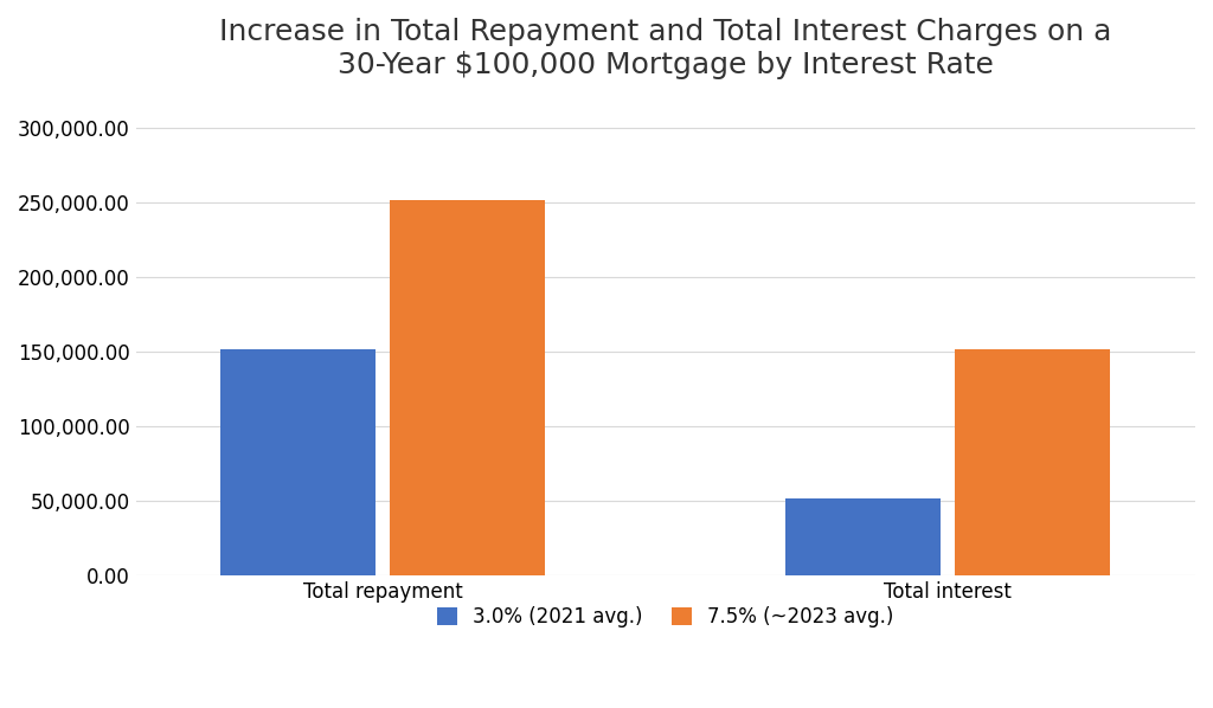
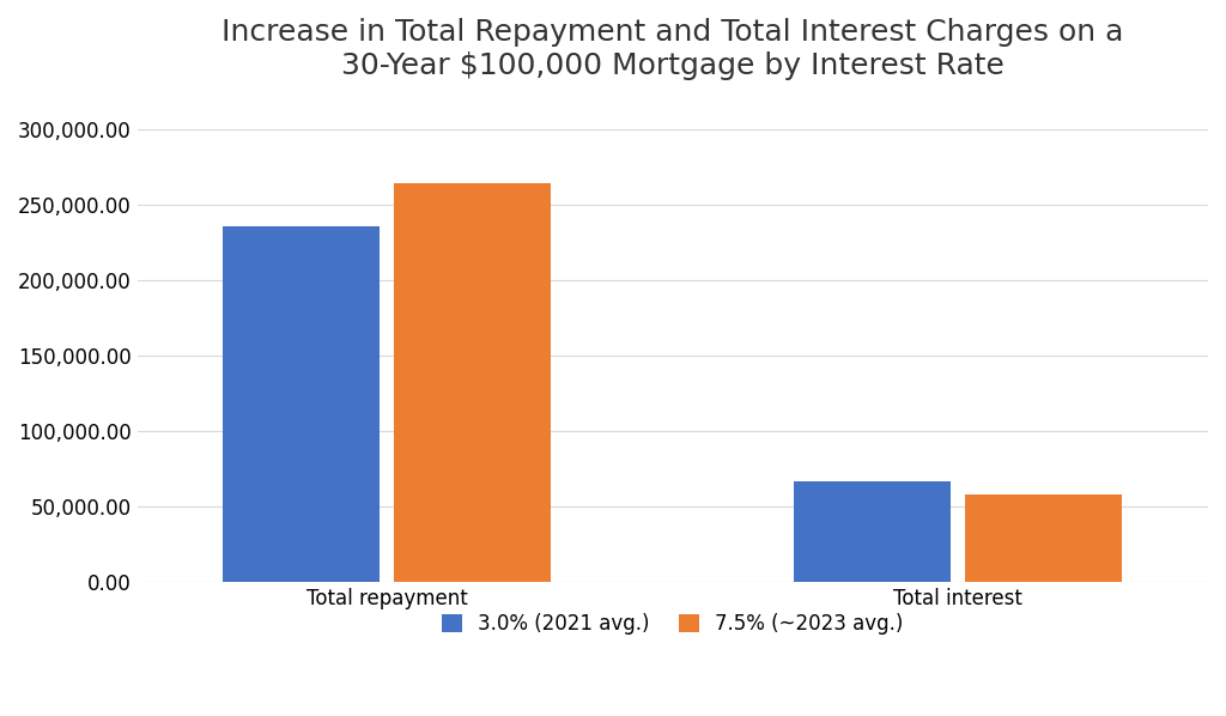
3.0% (2021 avg.)/Total repayment: 152,000 -> 236,000
7.5% (~2023 avg.)/Total repayment: 252,000 -> 264,000
3.0% (2021 avg.)/Total interest: 52,000 -> 67,000
7.5% (~2023 avg.)/Total interest: 152,000 -> 58,000
